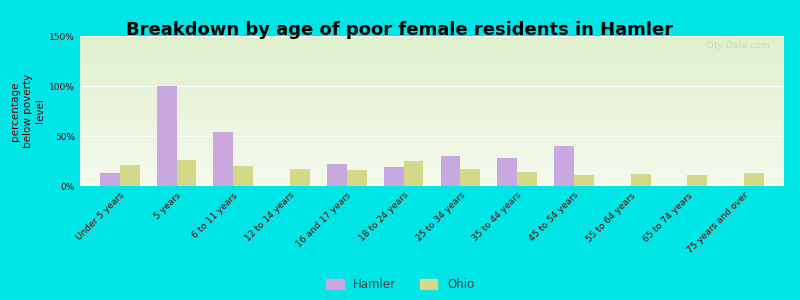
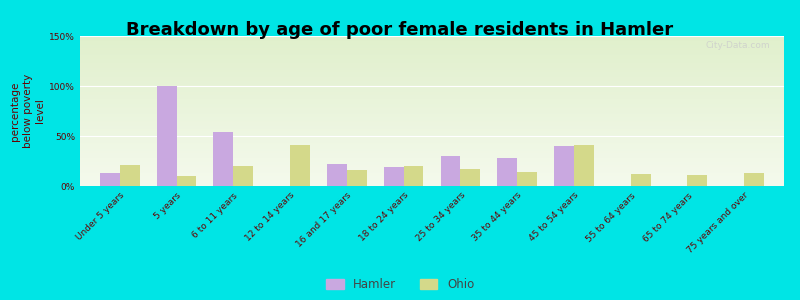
Ohio/5 years: 26% -> 10%
Ohio/12 to 14 years: 17% -> 41%
Ohio/18 to 24 years: 25% -> 20%
Ohio/45 to 54 years: 11% -> 41%
